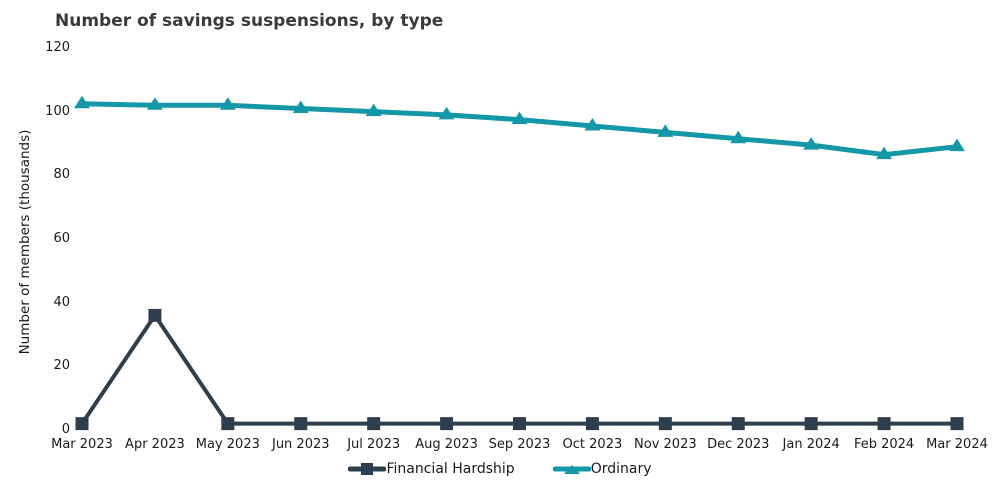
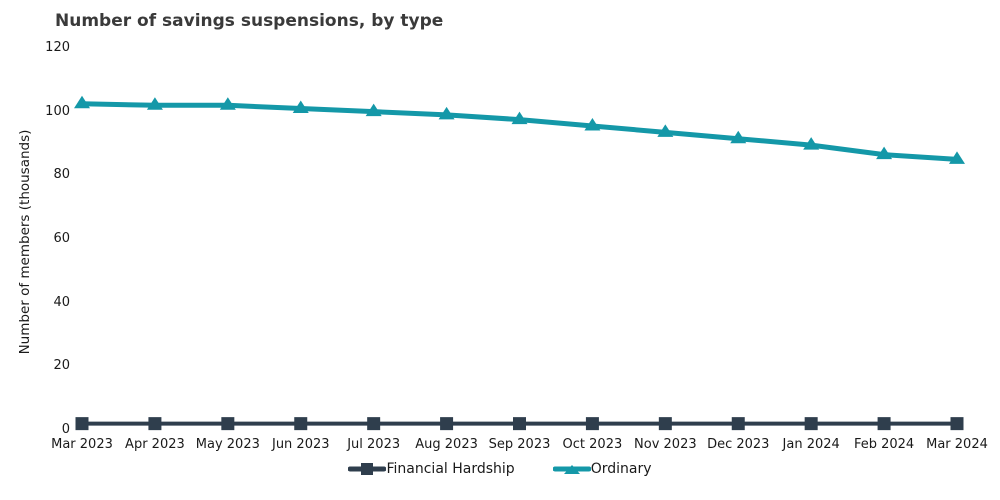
Financial Hardship/Apr 2023: 36 -> 2
Ordinary/Mar 2024: 89 -> 85
